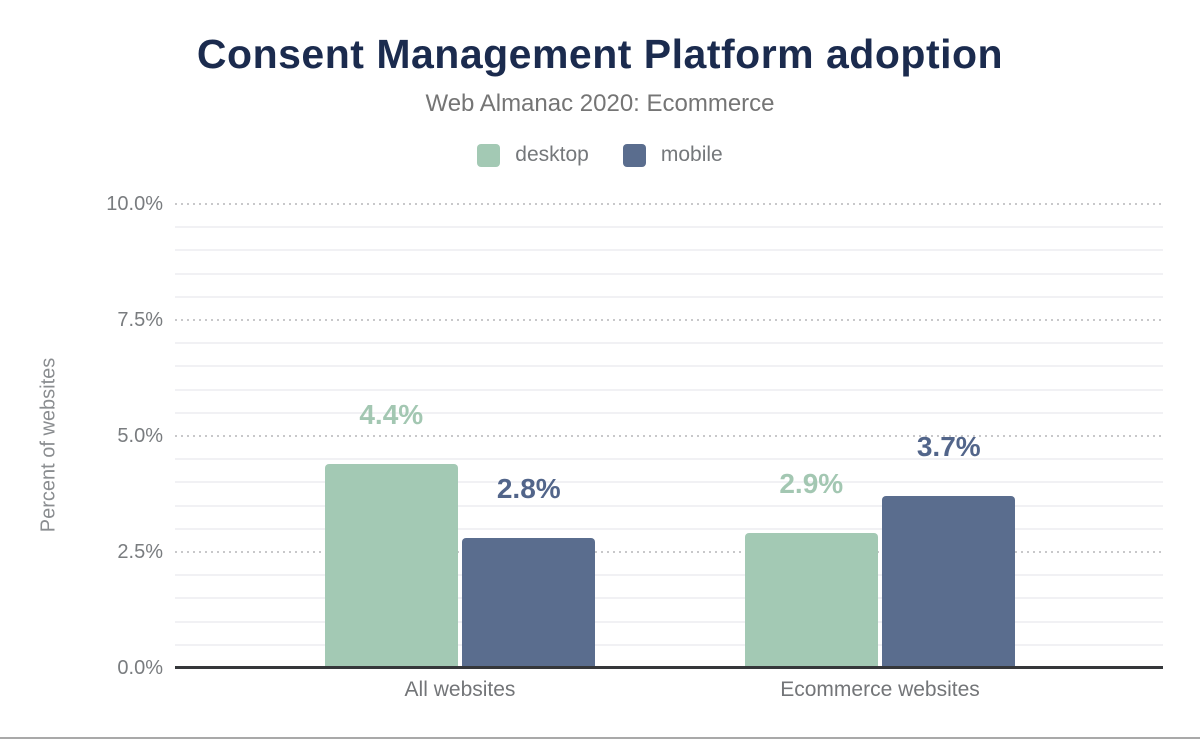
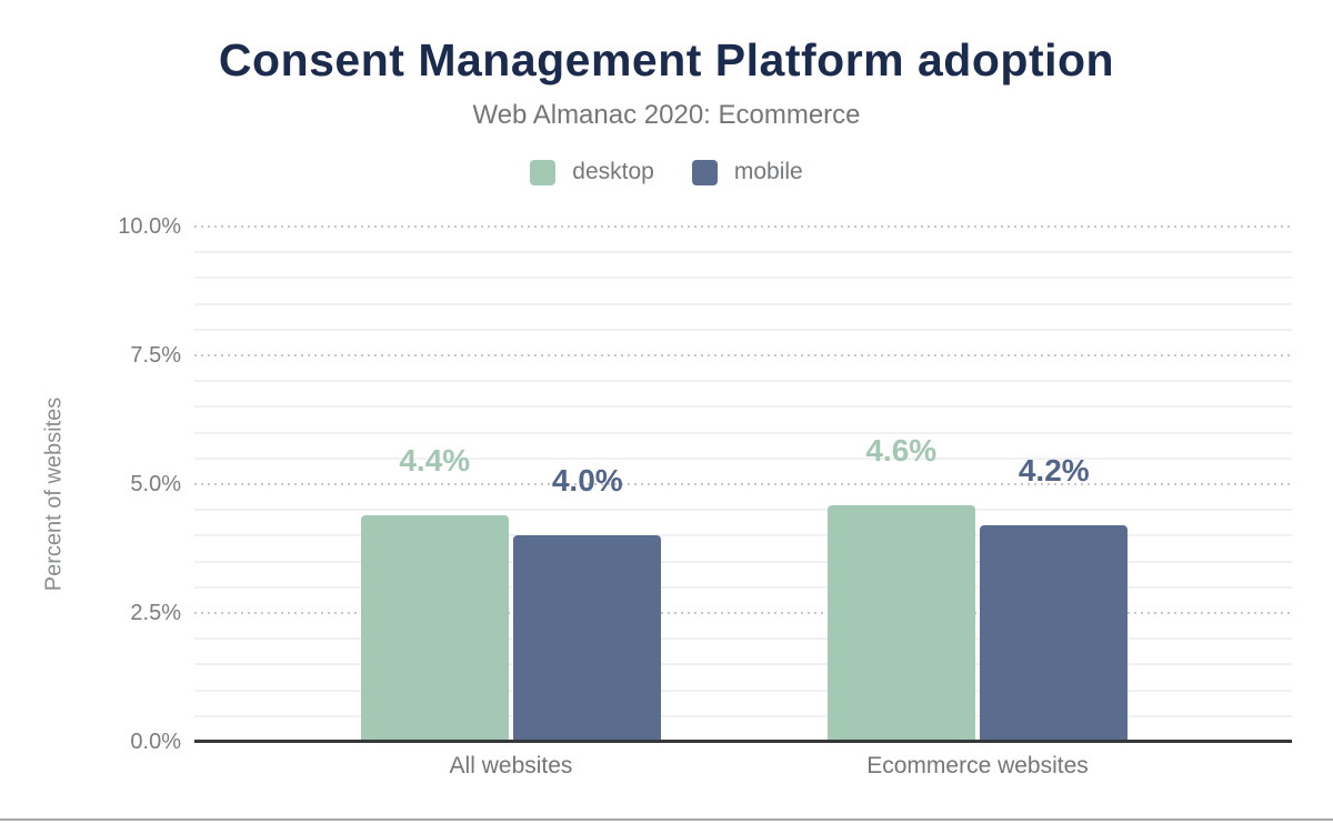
mobile/All websites: 2.8% -> 4.0%
desktop/Ecommerce websites: 2.9% -> 4.6%
mobile/Ecommerce websites: 3.7% -> 4.2%
